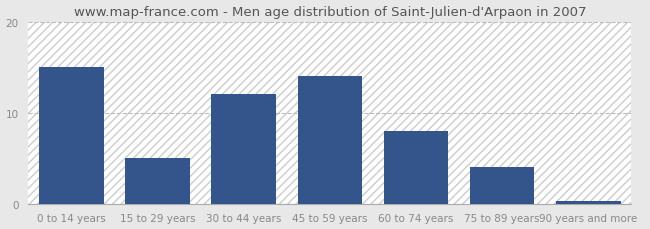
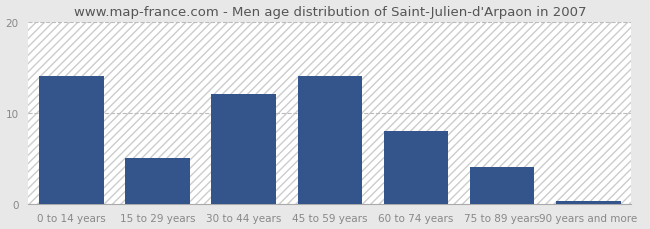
0 to 14 years: 15.0 -> 14.0
